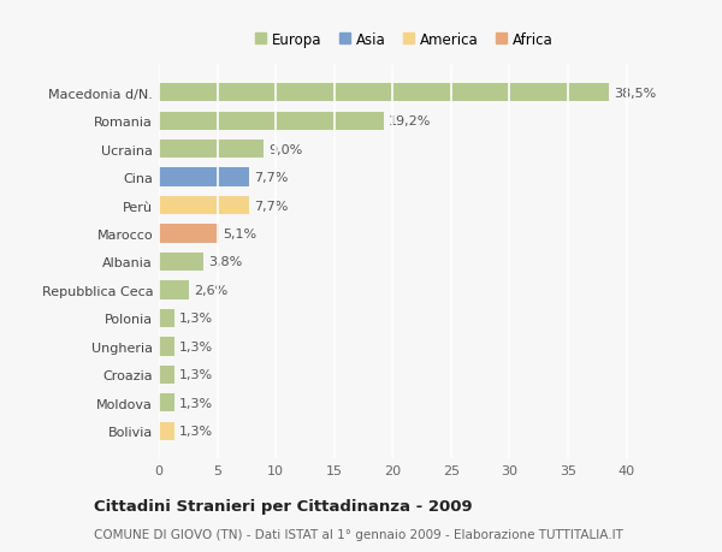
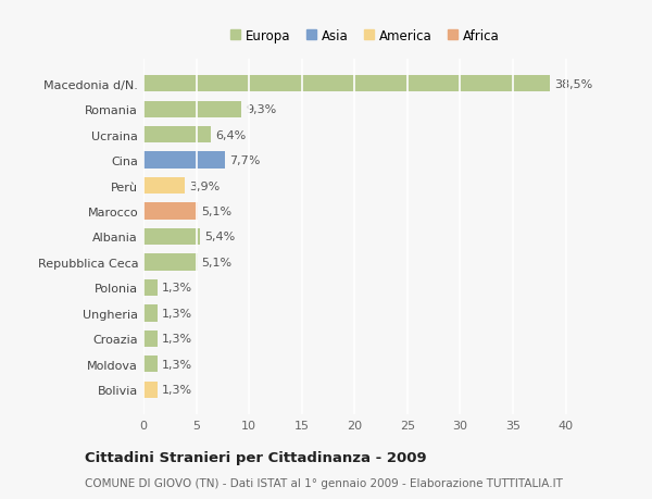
Romania: 19,2% -> 9,3%
Ucraina: 9,0% -> 6,4%
Perù: 7,7% -> 3,9%
Albania: 3,8% -> 5,4%
Repubblica Ceca: 2,6% -> 5,1%
